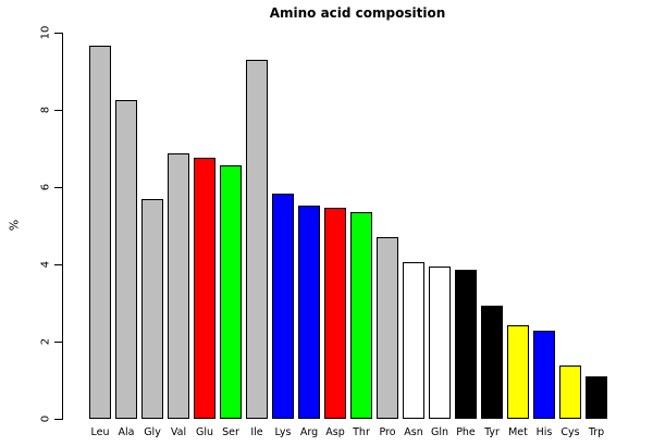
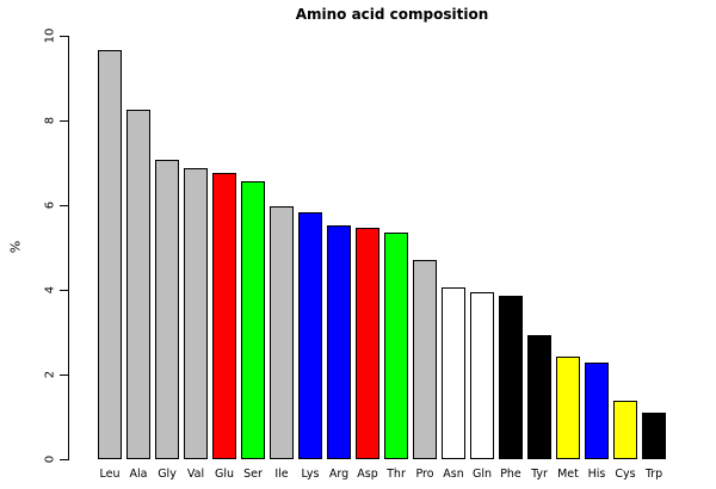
Gly: 5.7 -> 7.1
Ile: 9.3 -> 6.0
